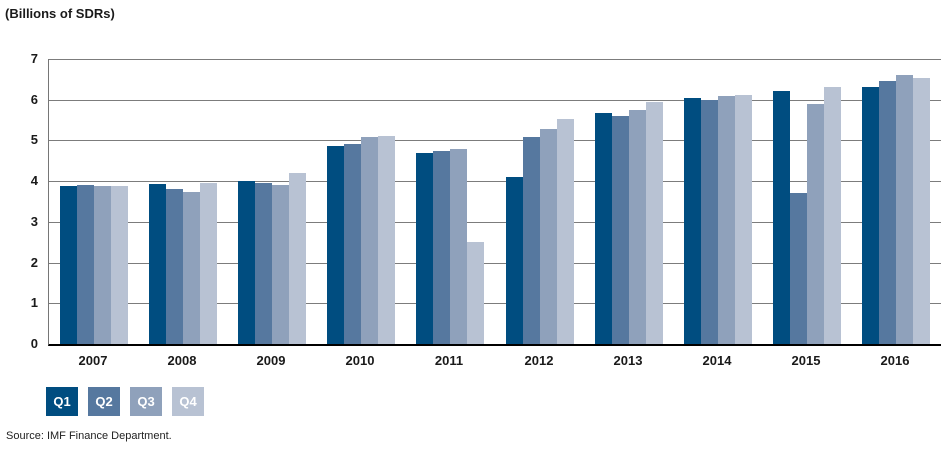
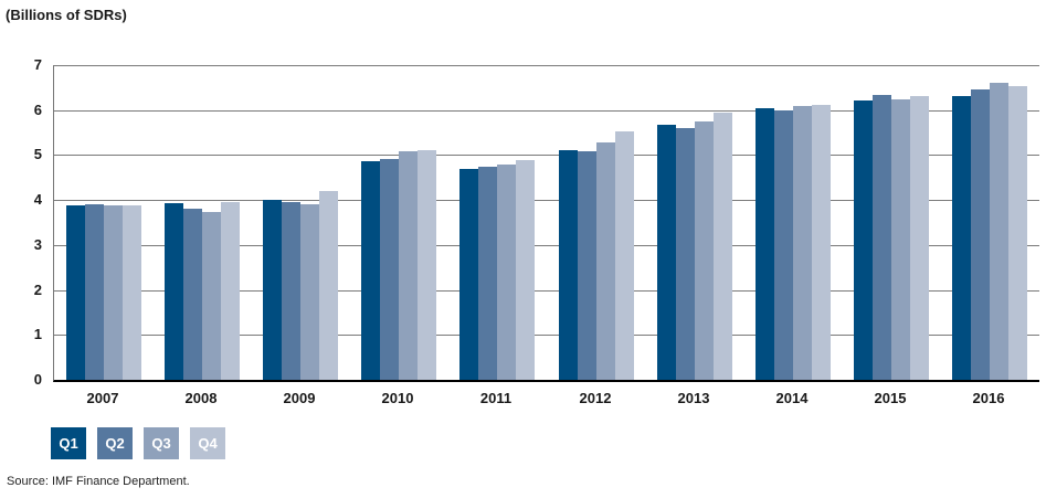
Q4/2011: 2.5 -> 4.9
Q1/2012: 4.1 -> 5.1
Q2/2015: 3.7 -> 6.3
Q3/2015: 5.9 -> 6.2
